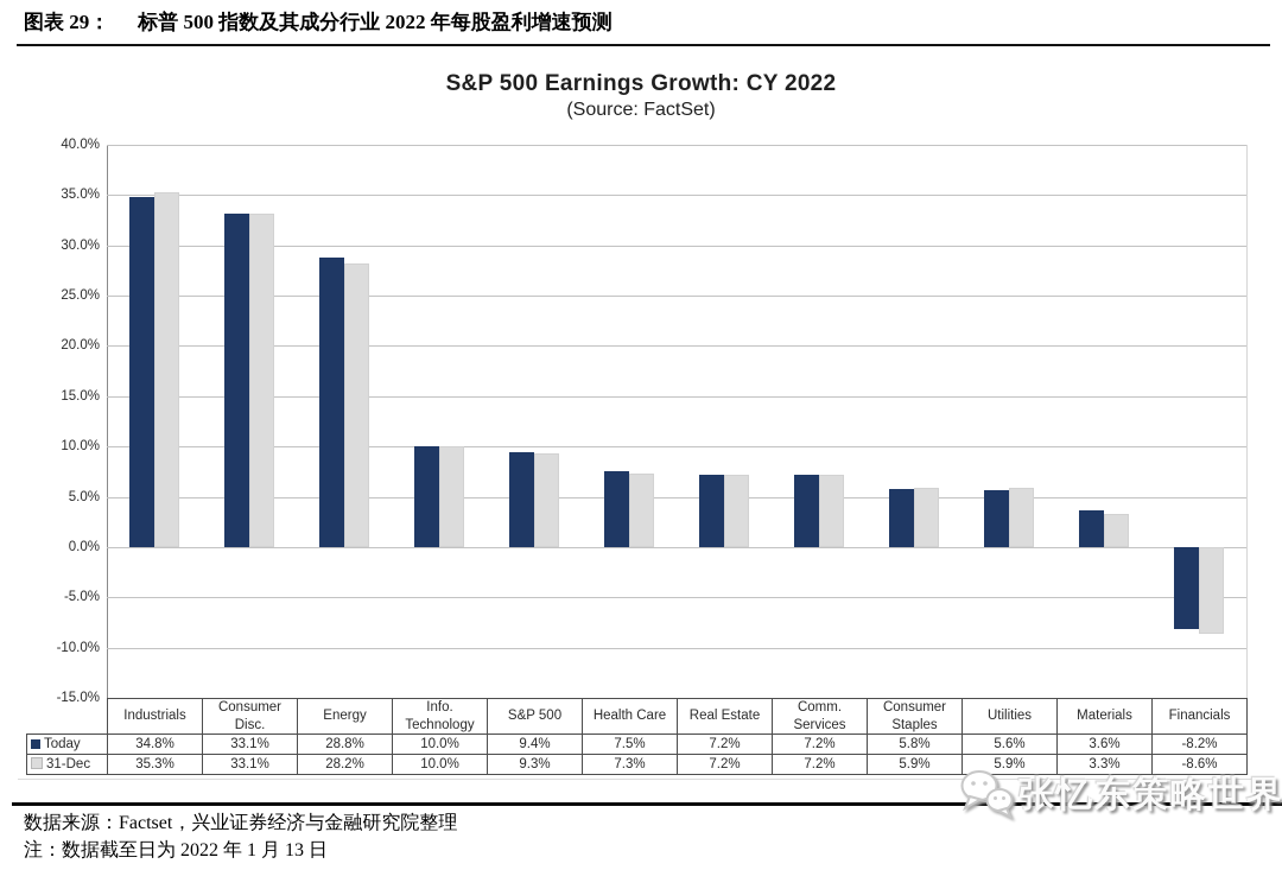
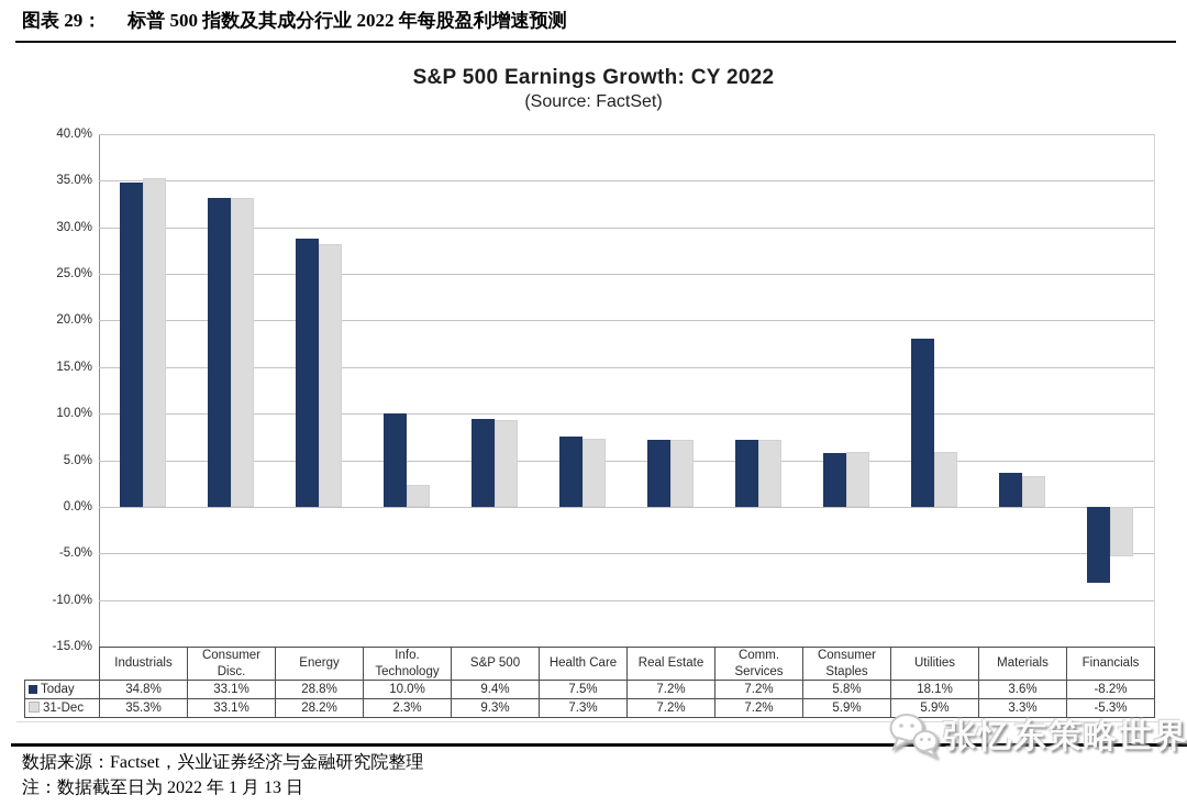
31-Dec/Info. Technology: 10.0% -> 2.3%
Today/Utilities: 5.6% -> 18.1%
31-Dec/Financials: -8.6% -> -5.3%
